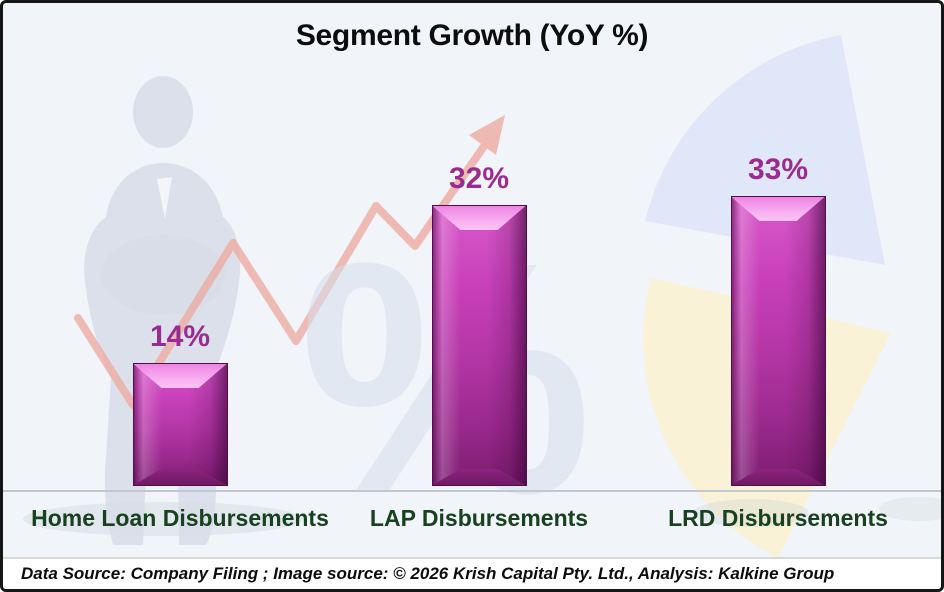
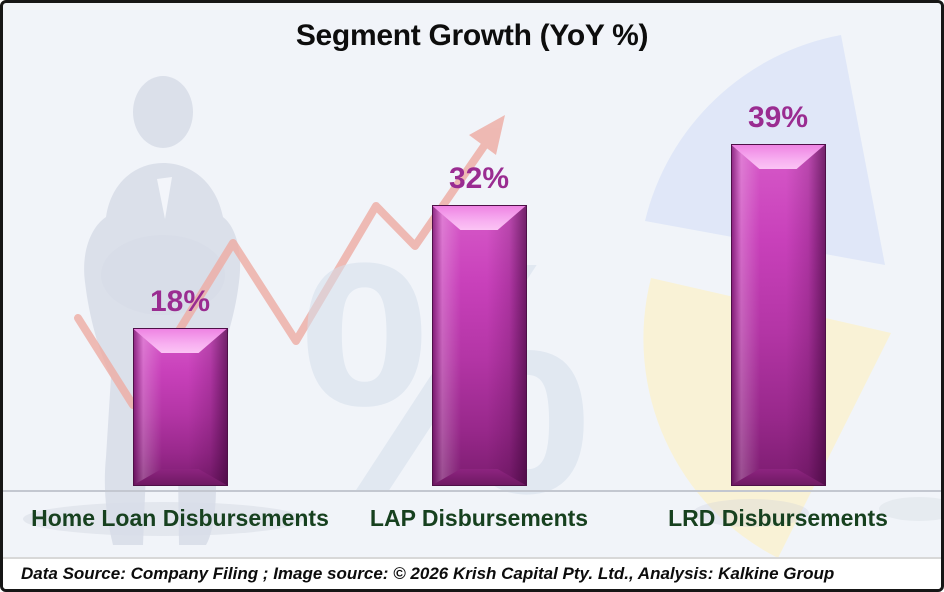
Home Loan Disbursements: 14% -> 18%
LRD Disbursements: 33% -> 39%
